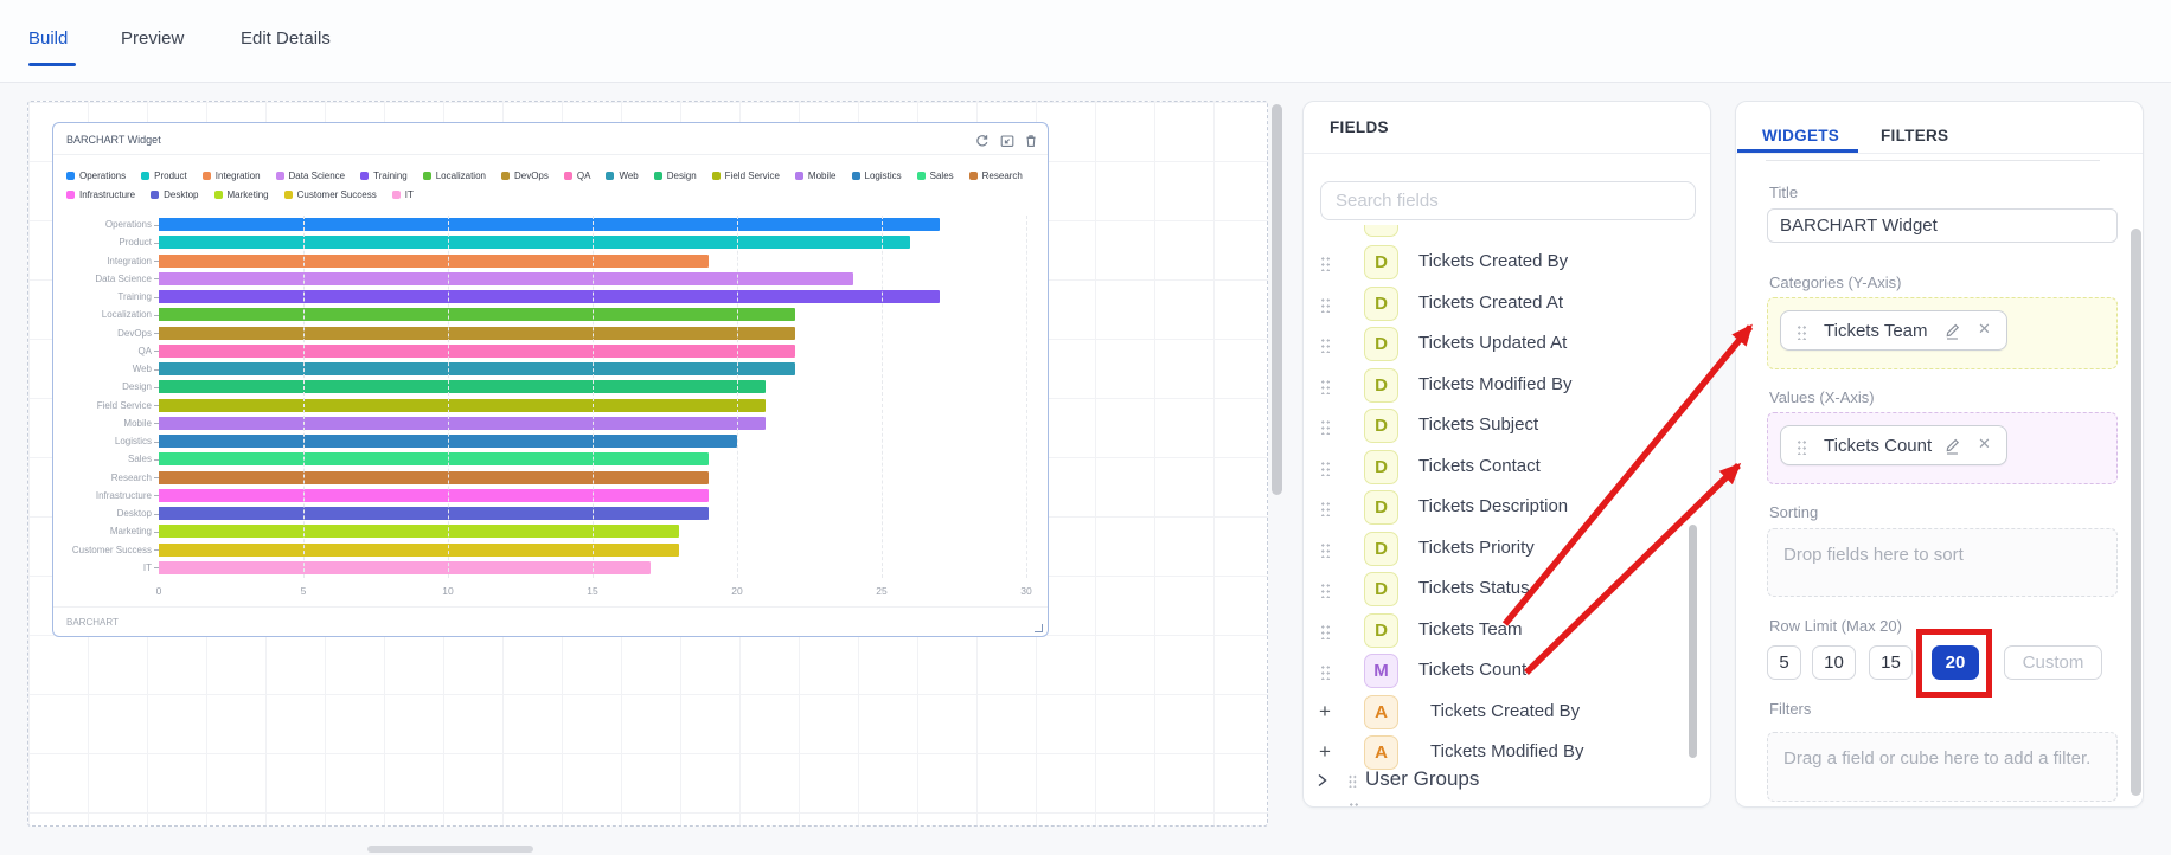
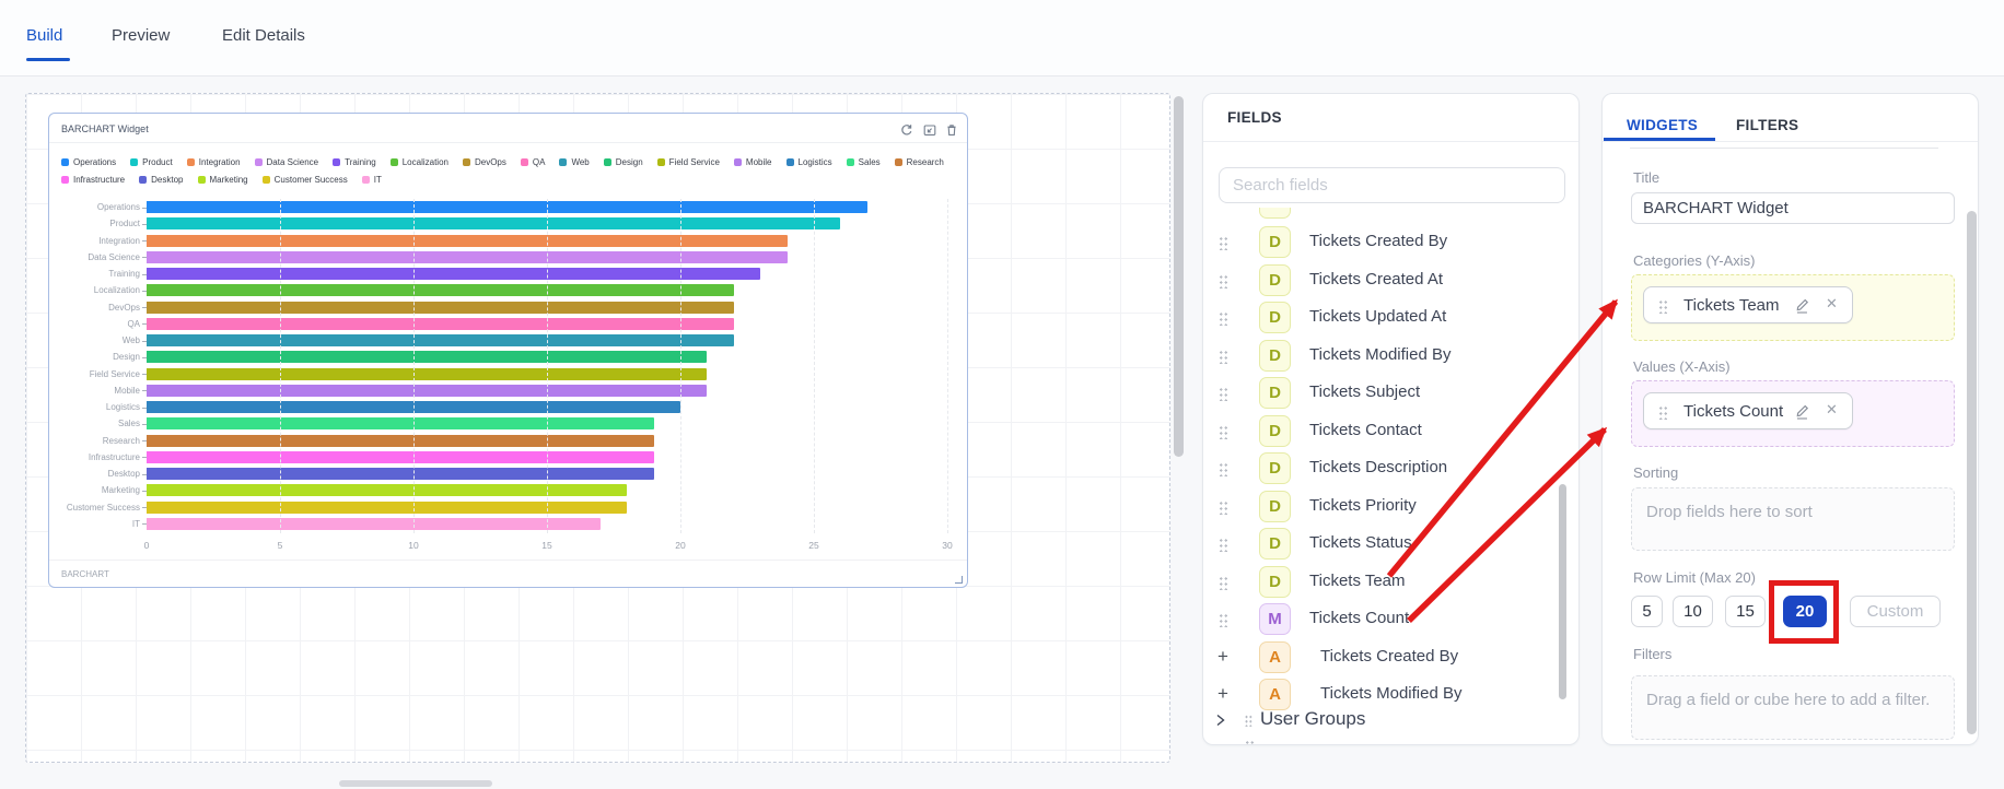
Integration: 19 -> 24
Training: 27 -> 23
